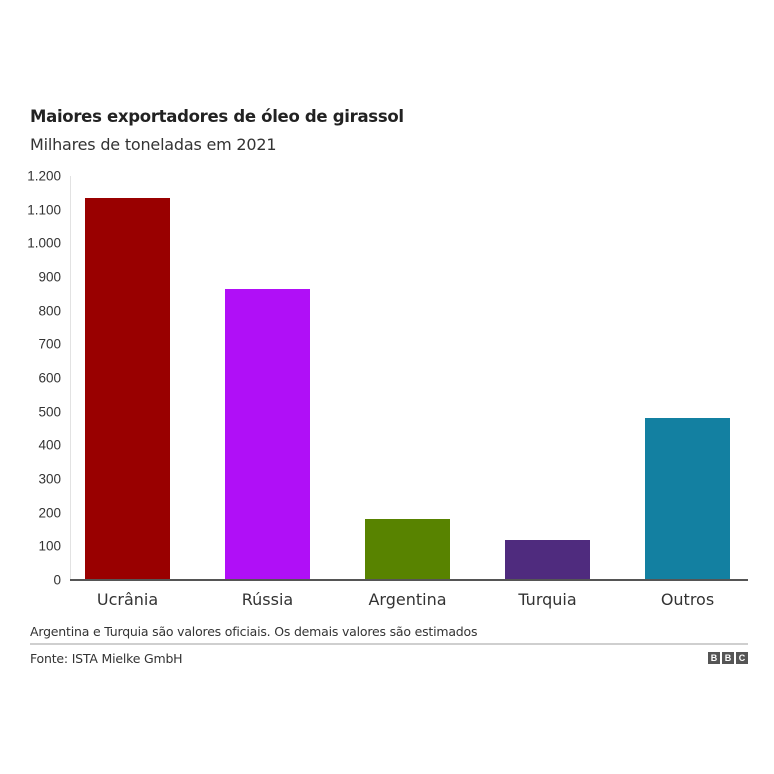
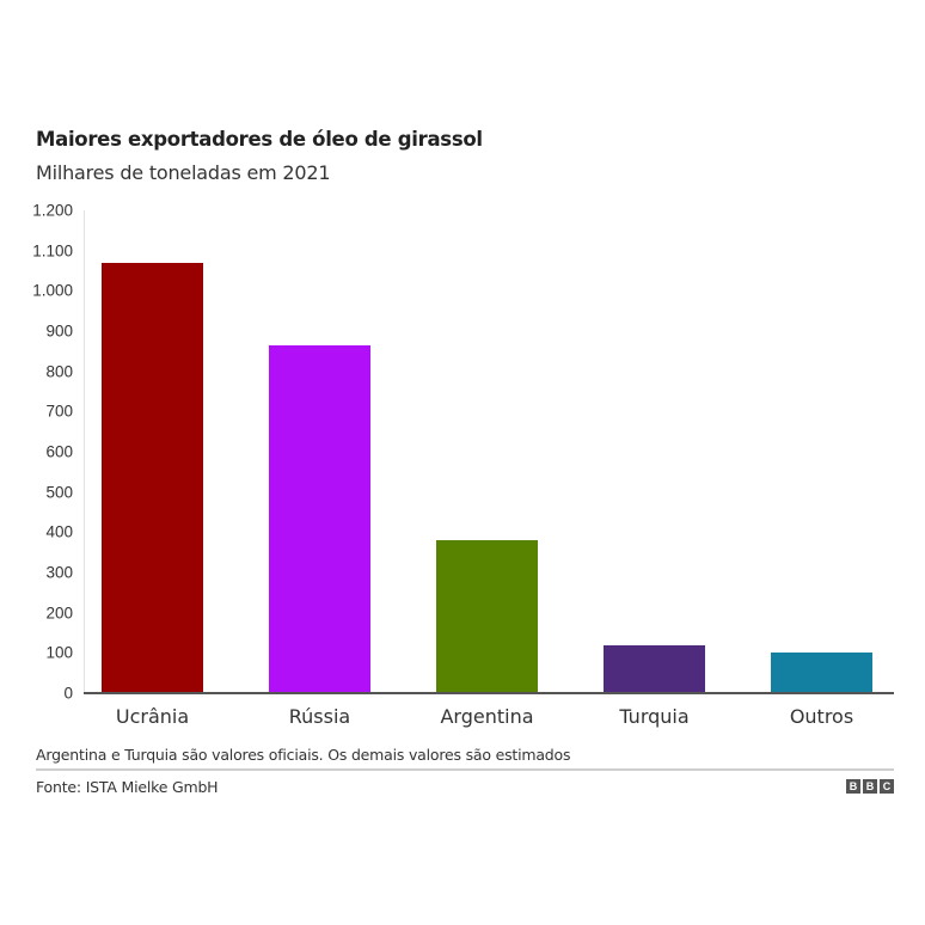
Ucrânia: 1140 -> 1070
Argentina: 180 -> 380
Outros: 480 -> 100
